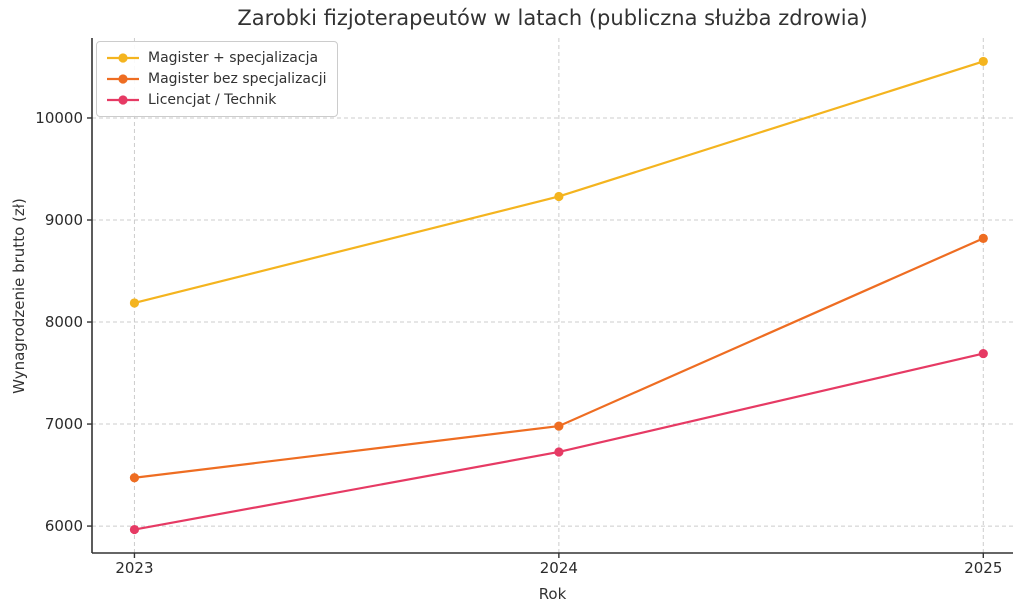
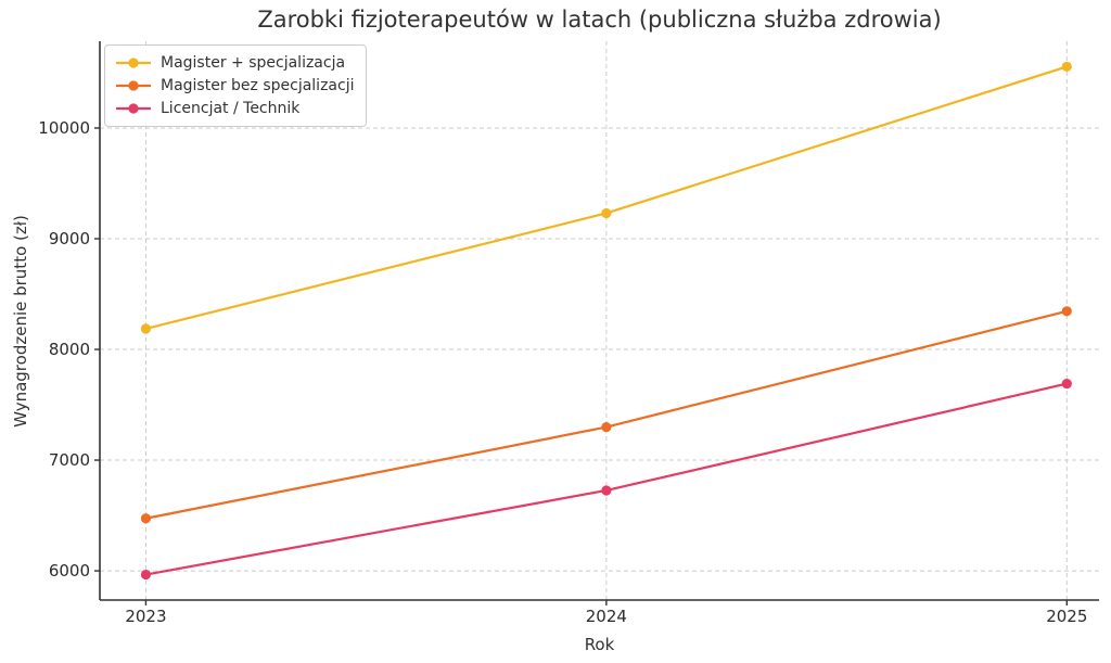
Magister bez specjalizacji/2024: 6980 -> 7300
Magister bez specjalizacji/2025: 8820 -> 8350
